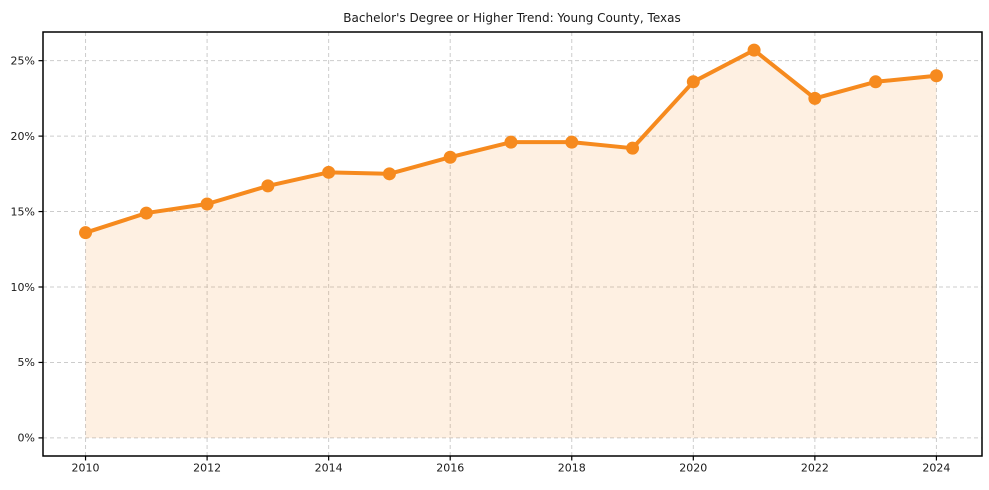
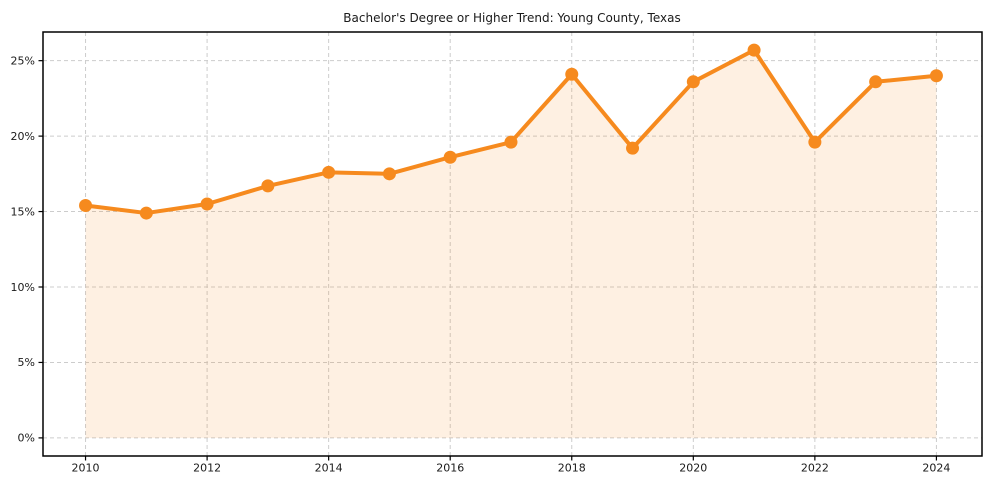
2010: 13.6% -> 15.4%
2018: 19.6% -> 24.1%
2022: 22.5% -> 19.6%
